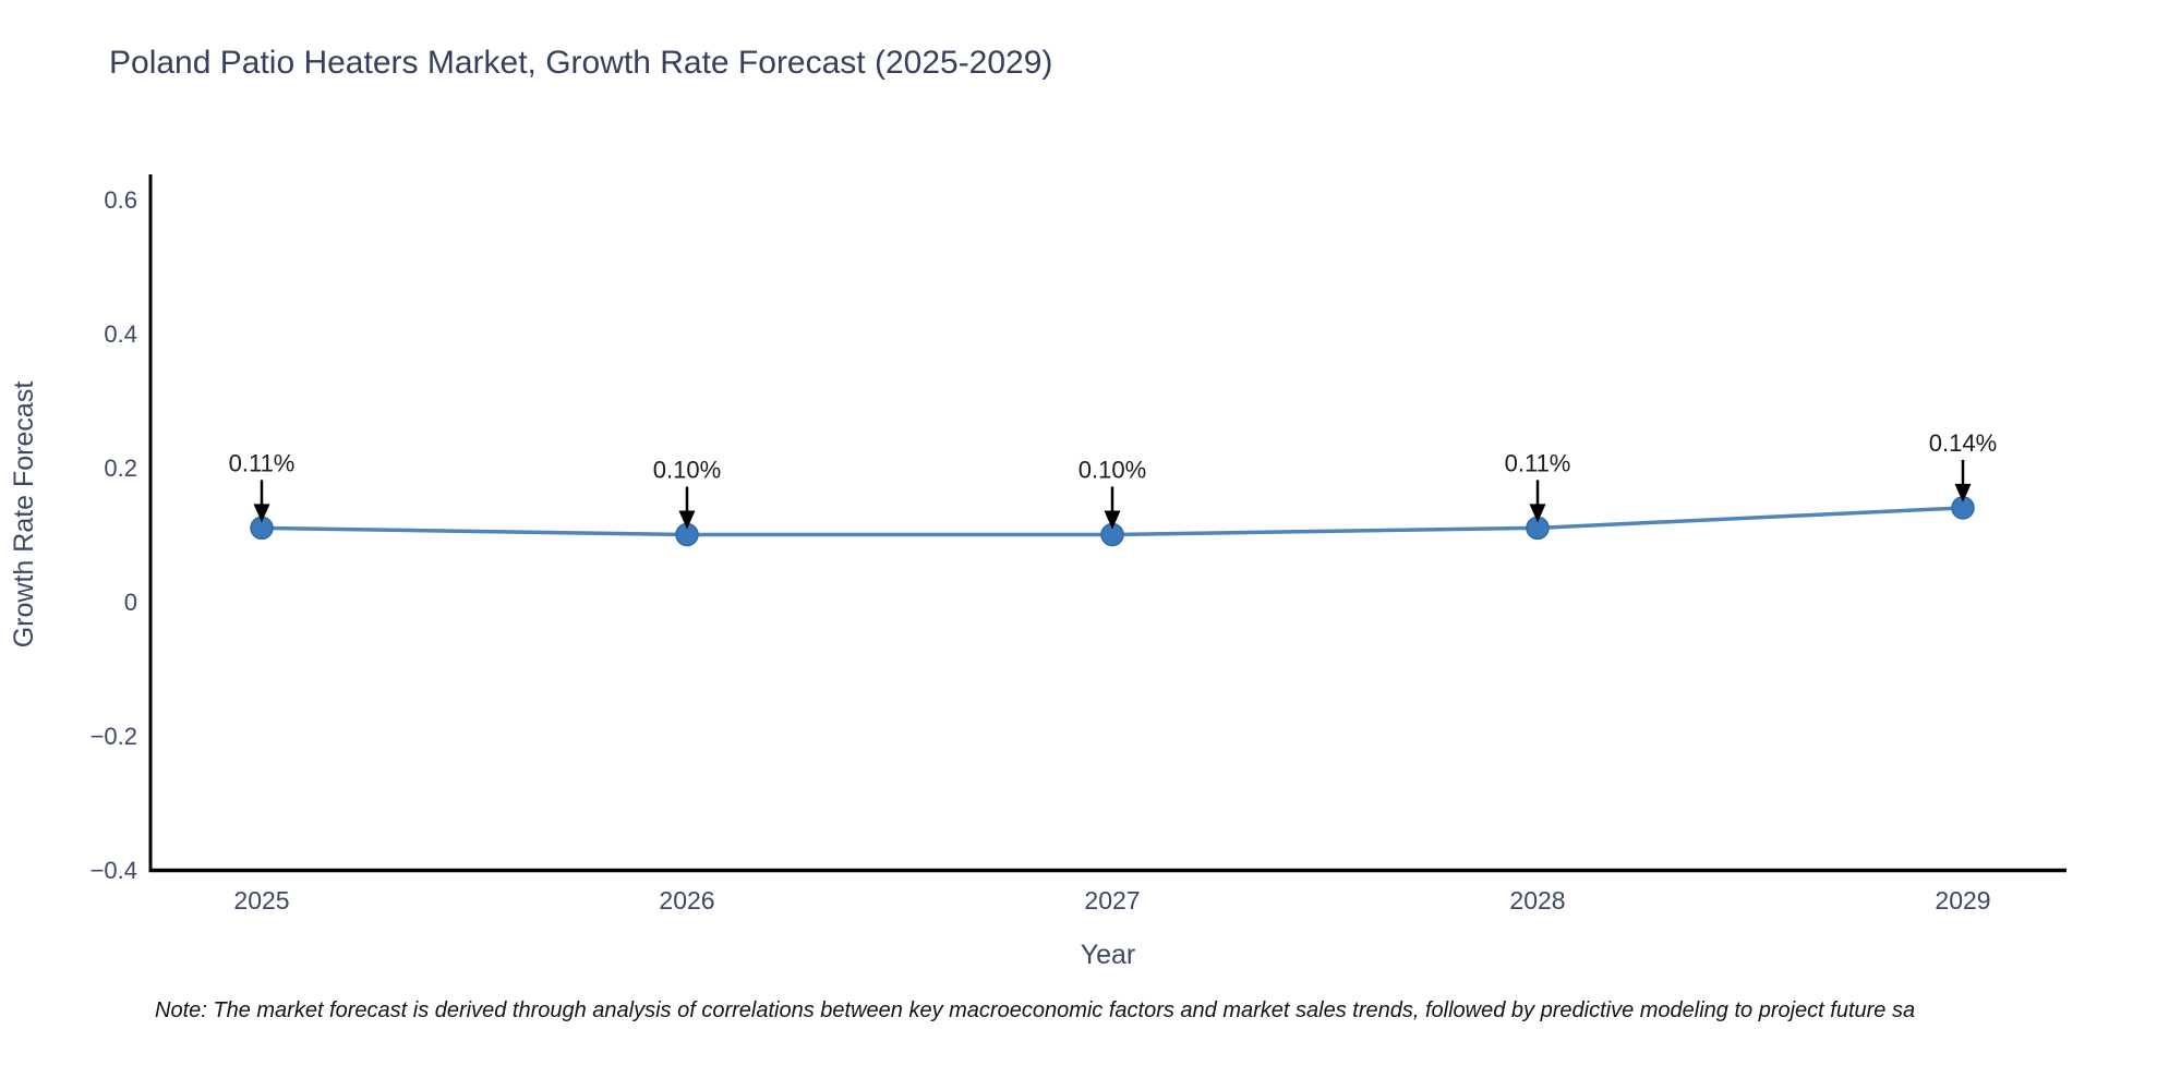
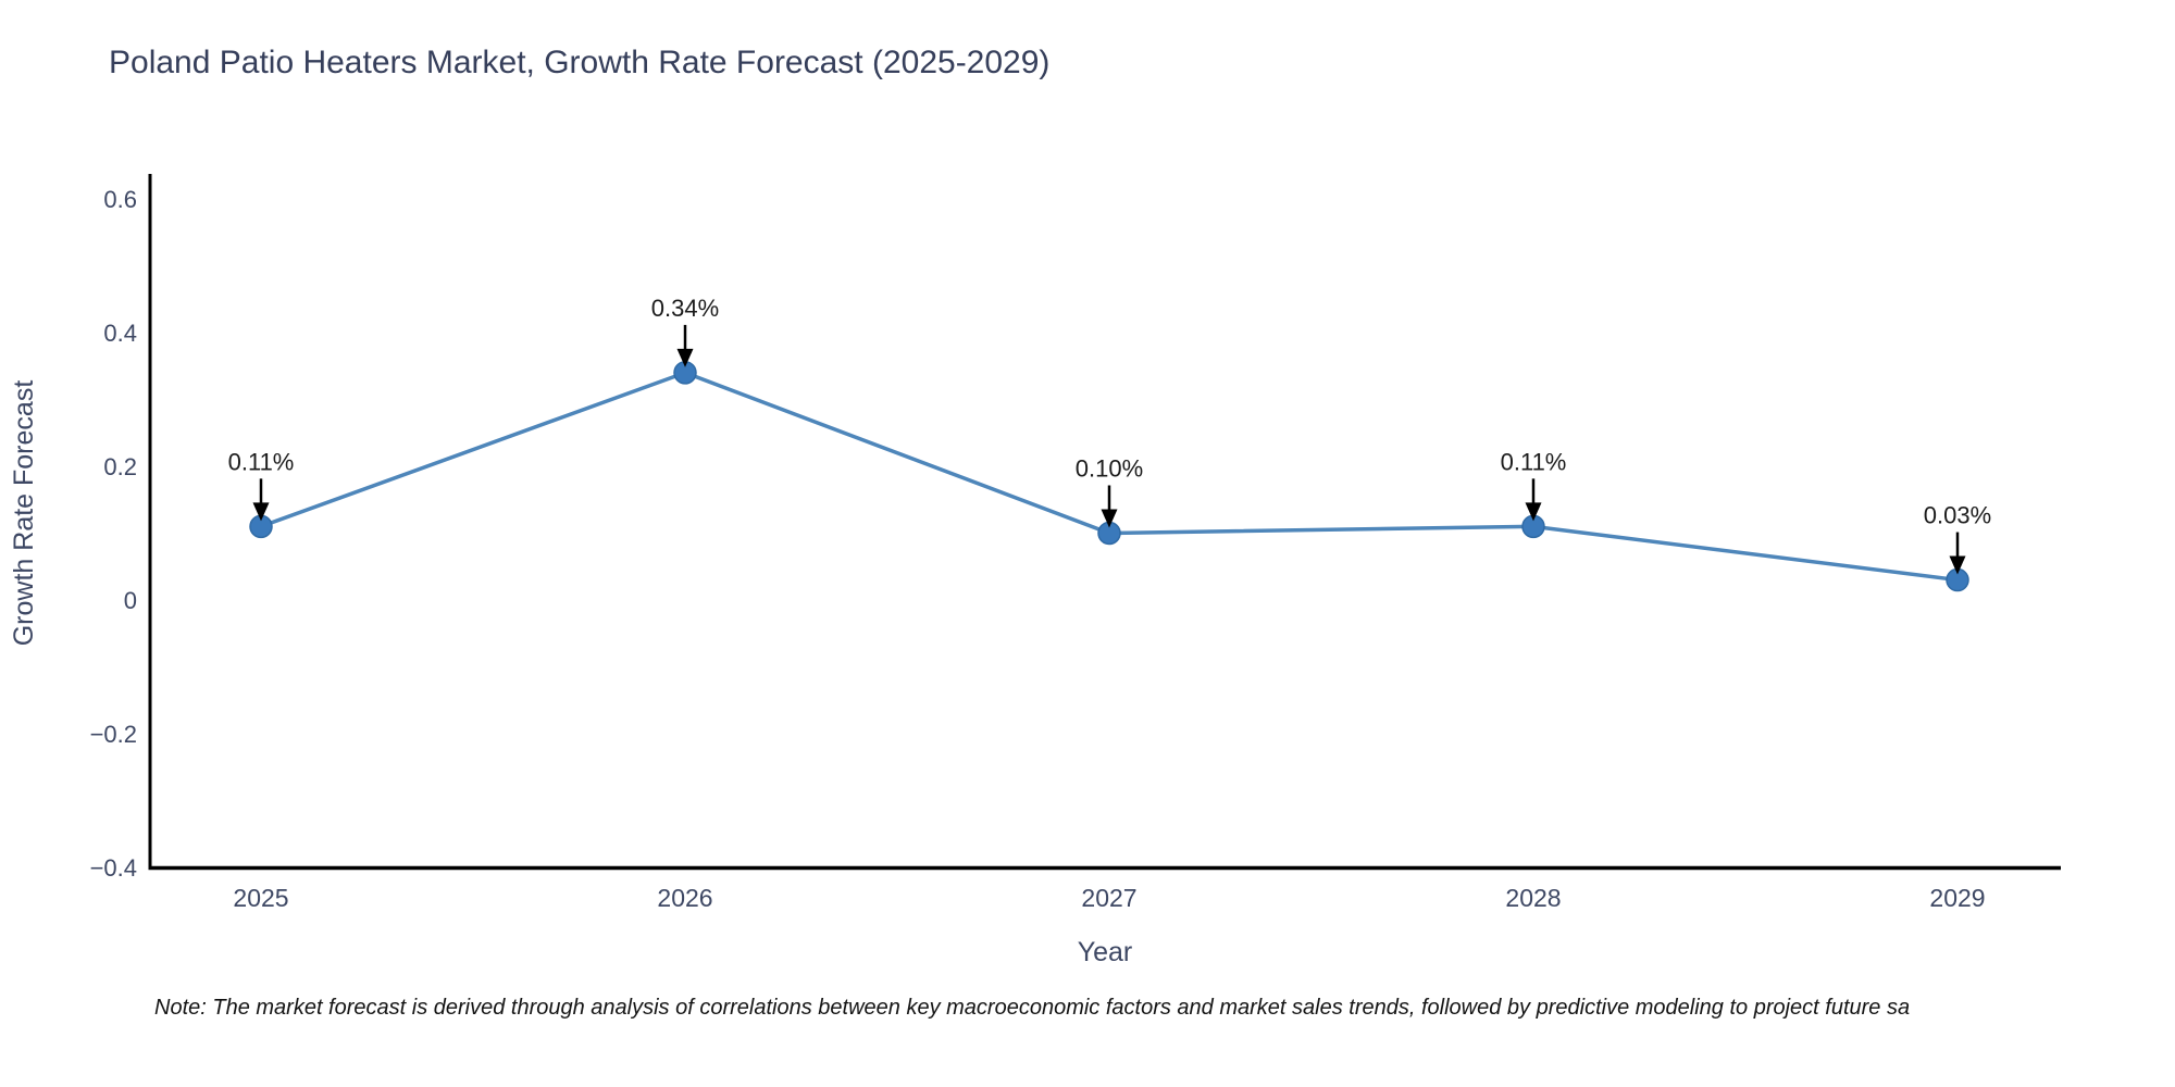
2026: 0.10% -> 0.34%
2029: 0.14% -> 0.03%
